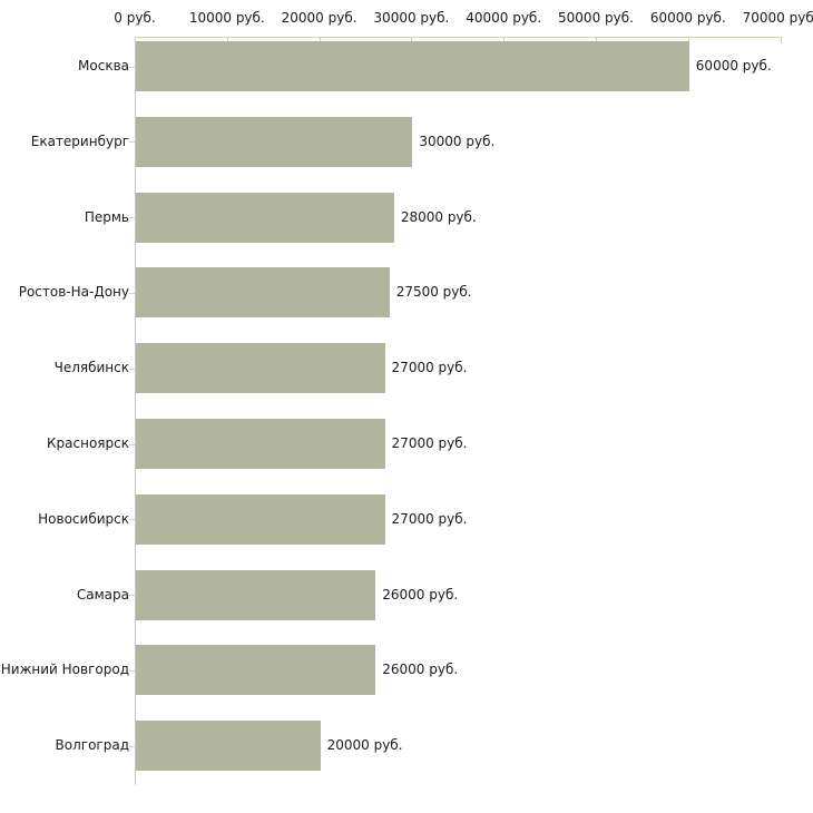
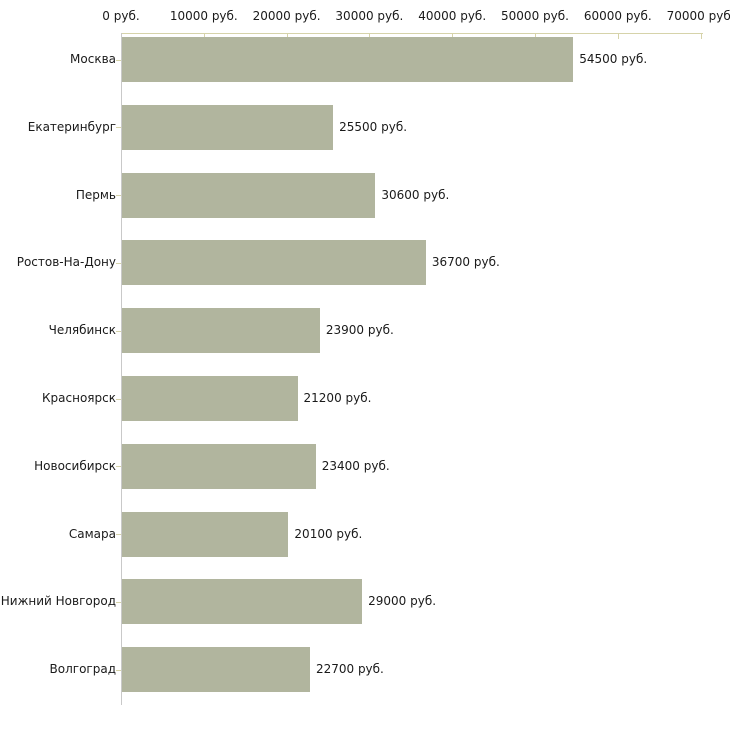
Москва: 60000 -> 54500
Екатеринбург: 30000 -> 25500
Пермь: 28000 -> 30600
Ростов-На-Дону: 27500 -> 36700
Челябинск: 27000 -> 23900
Красноярск: 27000 -> 21200
Новосибирск: 27000 -> 23400
Самара: 26000 -> 20100
Нижний Новгород: 26000 -> 29000
Волгоград: 20000 -> 22700
